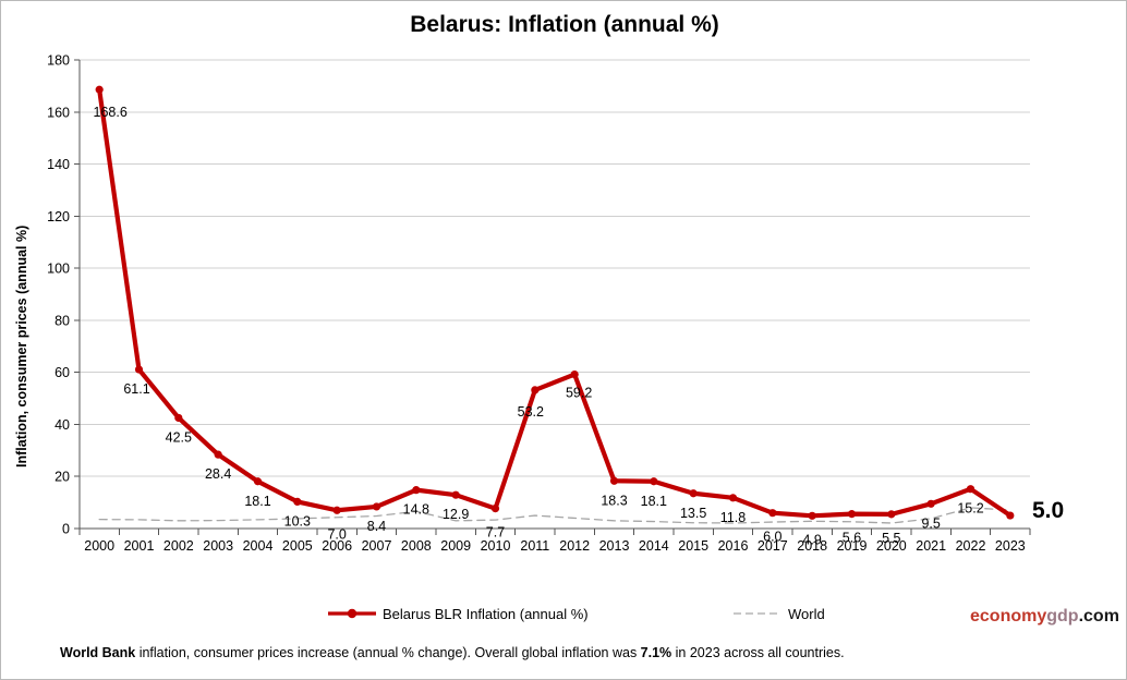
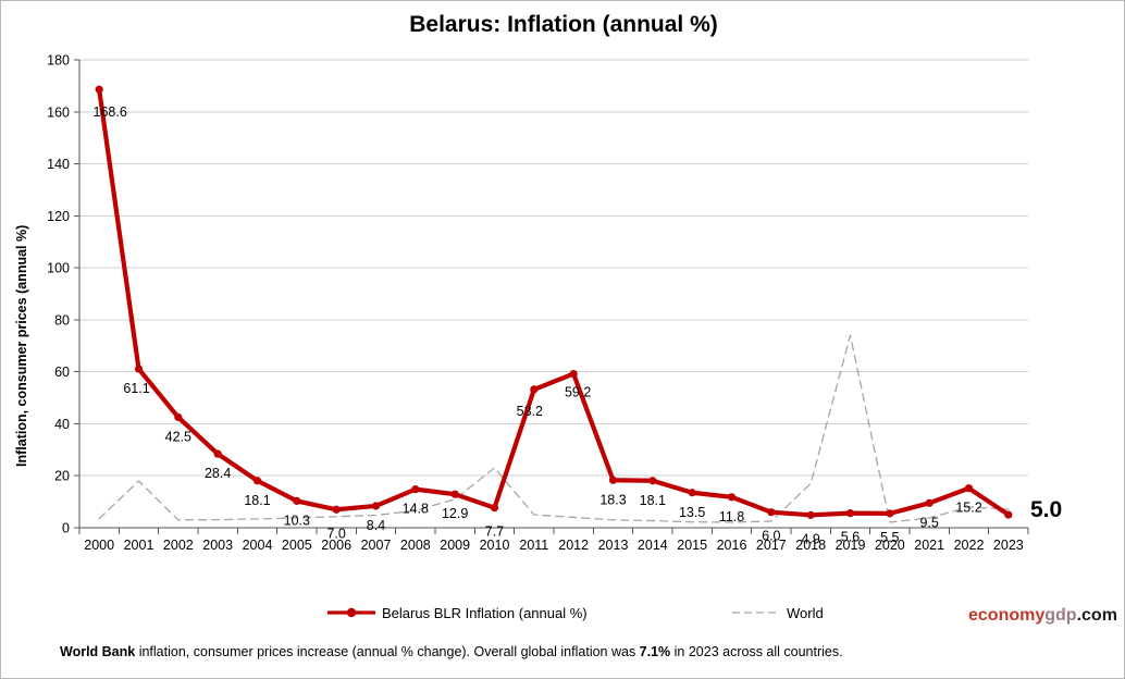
World/2001: 3 -> 18
World/2009: 3 -> 11
World/2010: 3 -> 23
World/2018: 3 -> 17
World/2019: 3 -> 74
